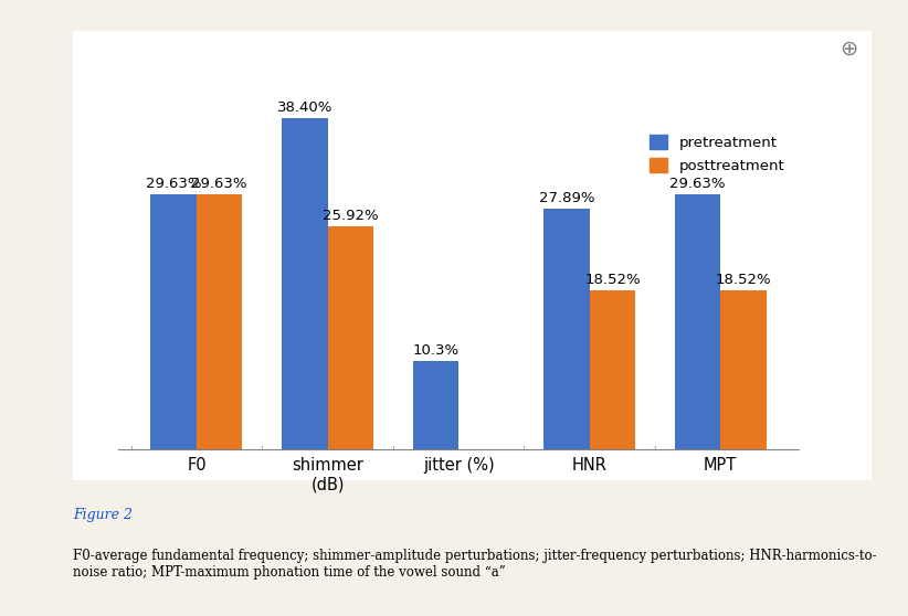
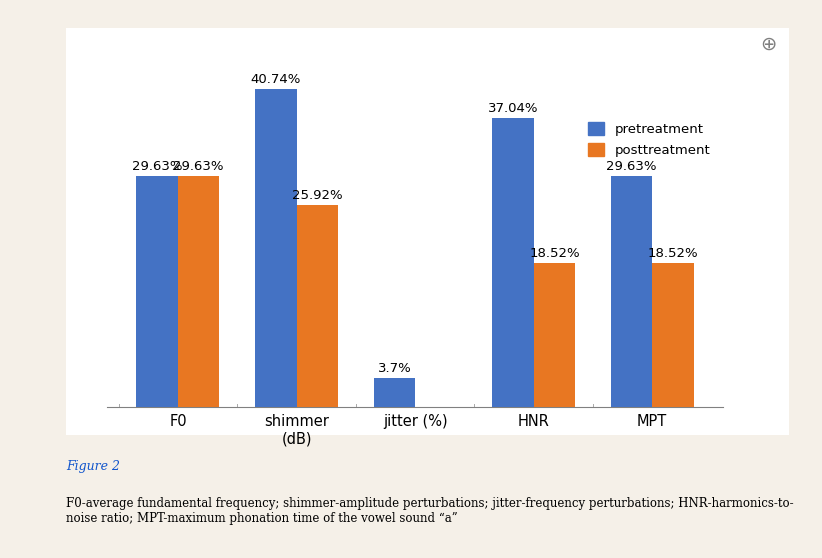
pretreatment/shimmer (dB): 38.40% -> 40.74%
pretreatment/jitter (%): 10.3% -> 3.7%
pretreatment/HNR: 27.89% -> 37.04%
